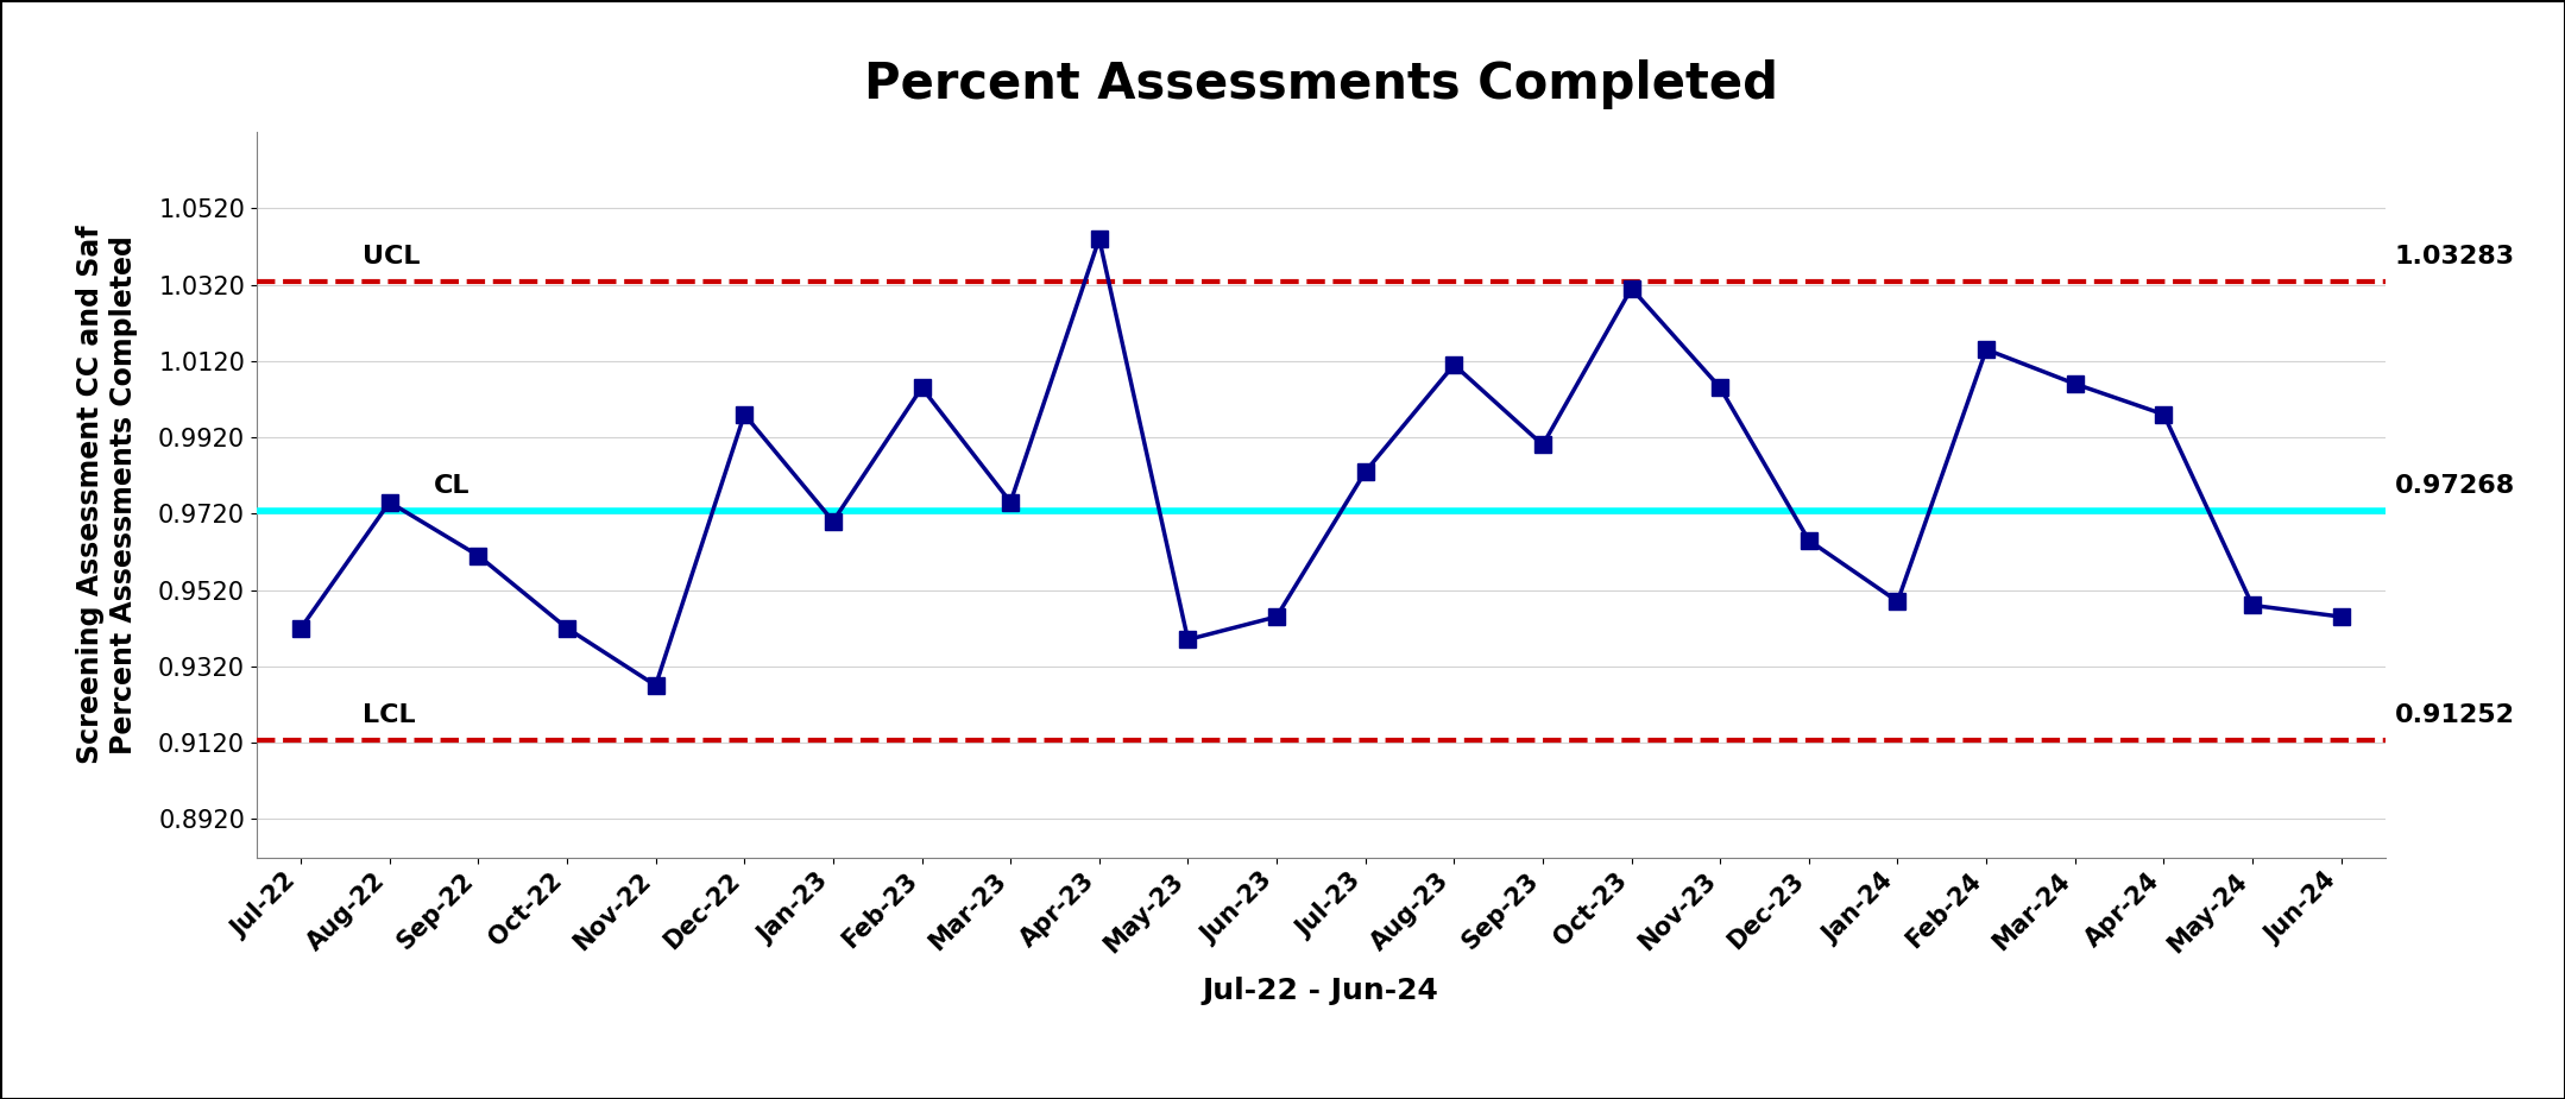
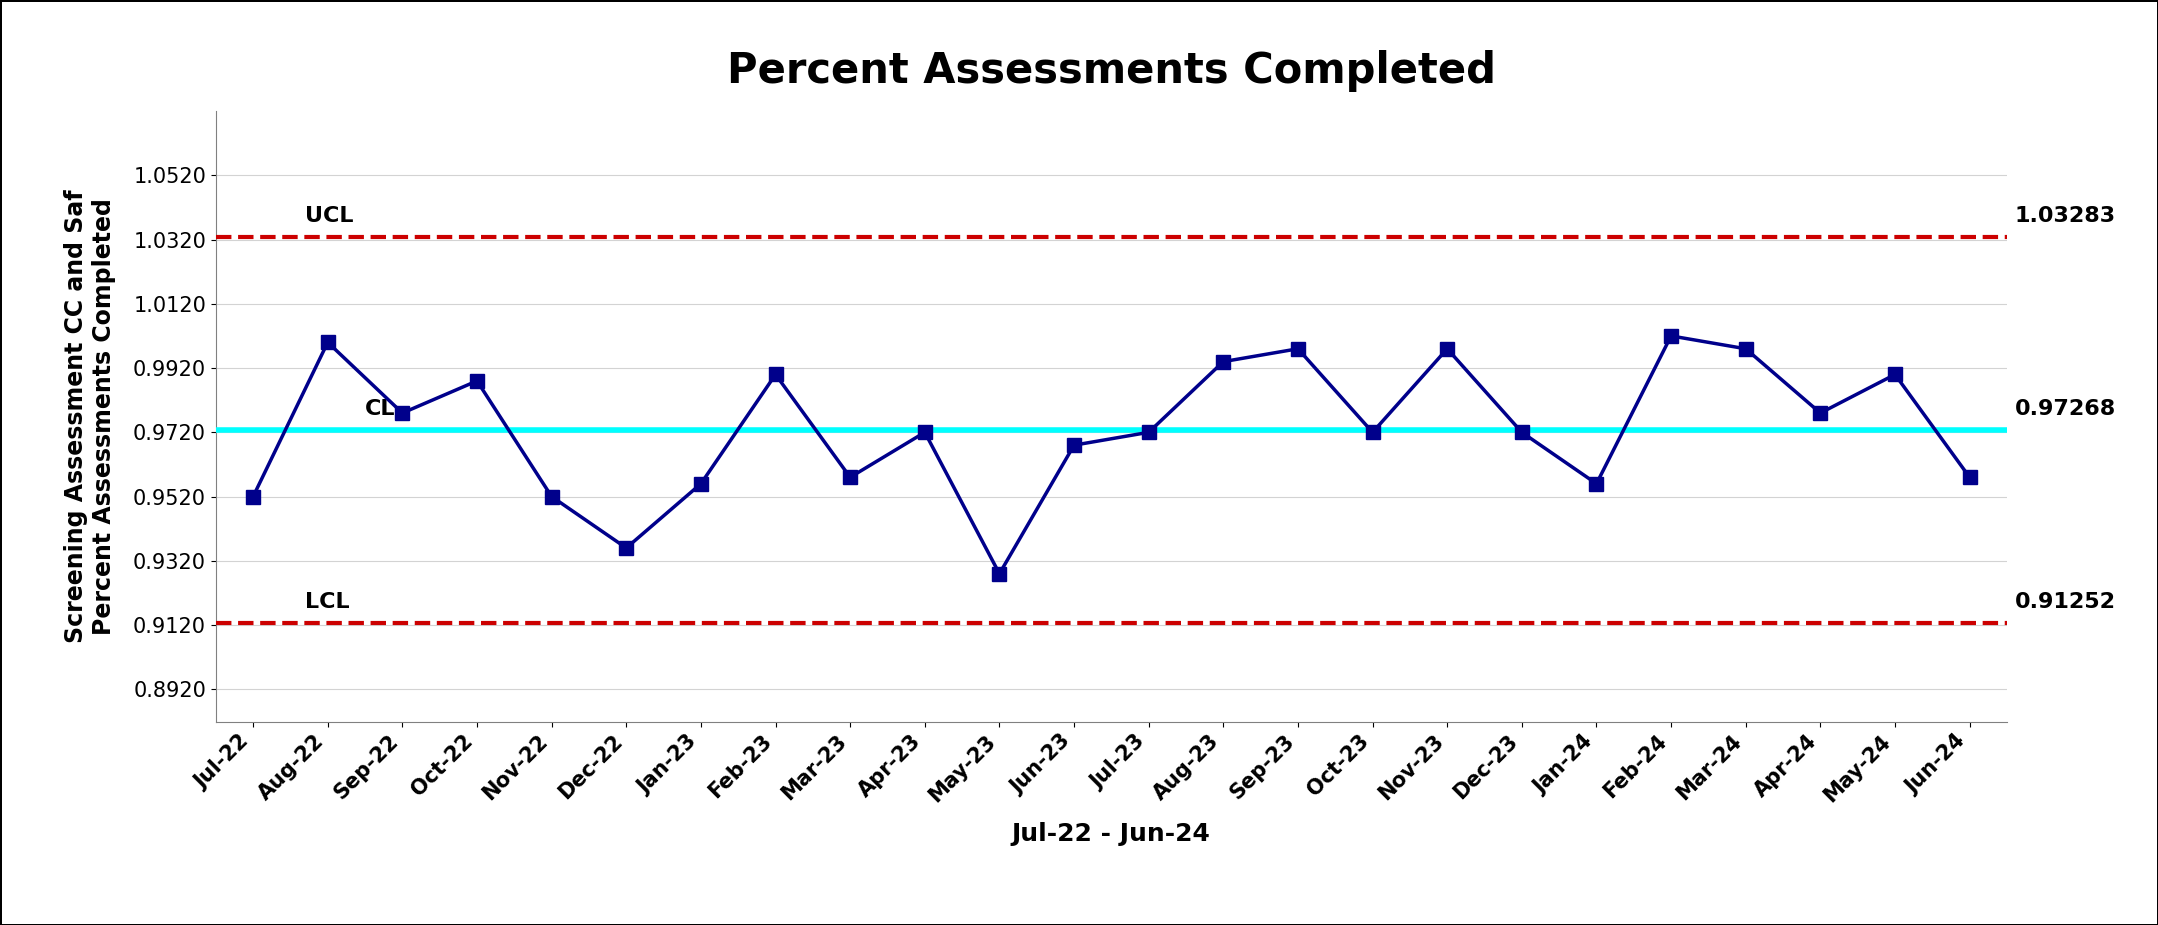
Jul-22: 0.942 -> 0.952
Aug-22: 0.975 -> 1.000
Sep-22: 0.961 -> 0.978
Oct-22: 0.942 -> 0.988
Nov-22: 0.927 -> 0.952
Dec-22: 0.998 -> 0.936
Jan-23: 0.970 -> 0.956
Feb-23: 1.005 -> 0.990
Mar-23: 0.975 -> 0.958
Apr-23: 1.044 -> 0.972
May-23: 0.939 -> 0.928
Jun-23: 0.945 -> 0.968
Jul-23: 0.983 -> 0.972
Aug-23: 1.011 -> 0.994
Sep-23: 0.990 -> 0.998
Oct-23: 1.031 -> 0.972
Nov-23: 1.005 -> 0.998
Dec-23: 0.965 -> 0.972
Jan-24: 0.949 -> 0.956
Feb-24: 1.015 -> 1.002
Mar-24: 1.006 -> 0.998
Apr-24: 0.998 -> 0.978
May-24: 0.948 -> 0.990
Jun-24: 0.945 -> 0.958
